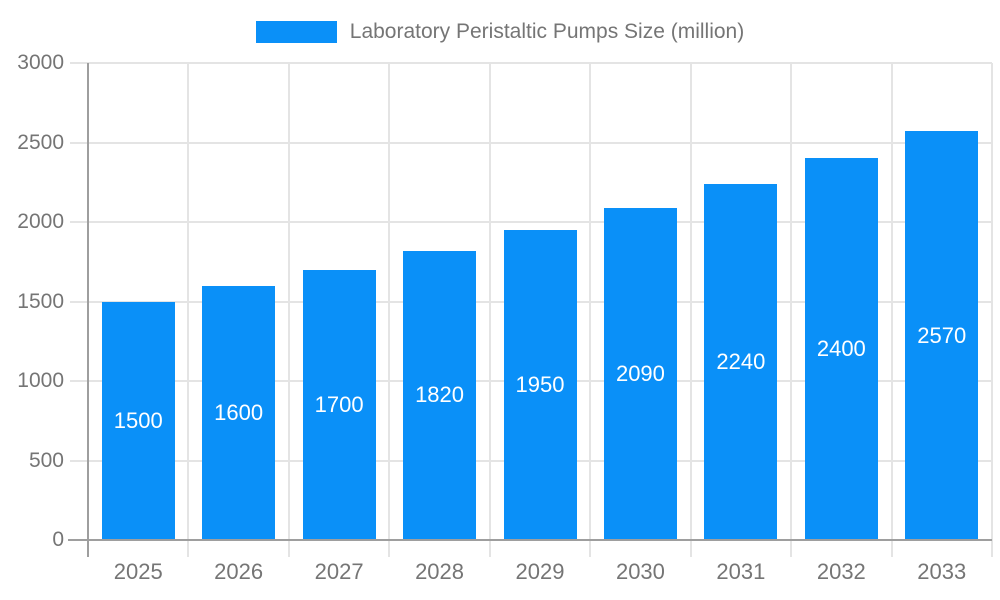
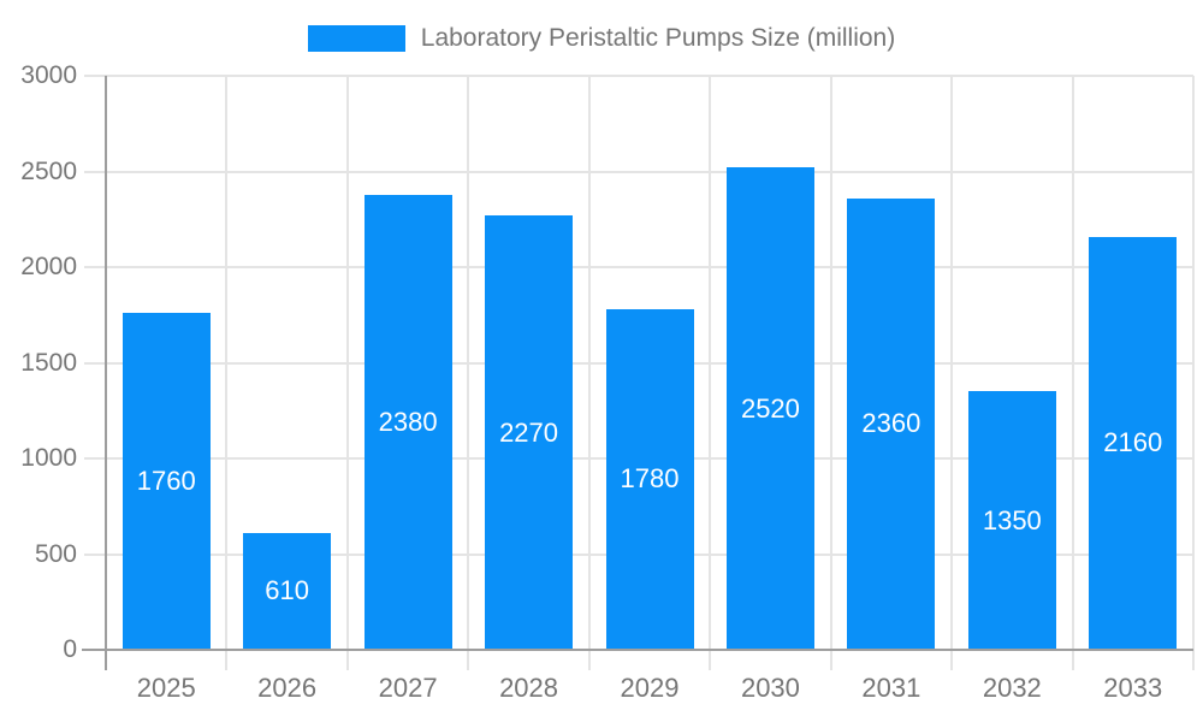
2025: 1500 -> 1760
2026: 1600 -> 610
2027: 1700 -> 2380
2028: 1820 -> 2270
2029: 1950 -> 1780
2030: 2090 -> 2520
2031: 2240 -> 2360
2032: 2400 -> 1350
2033: 2570 -> 2160
